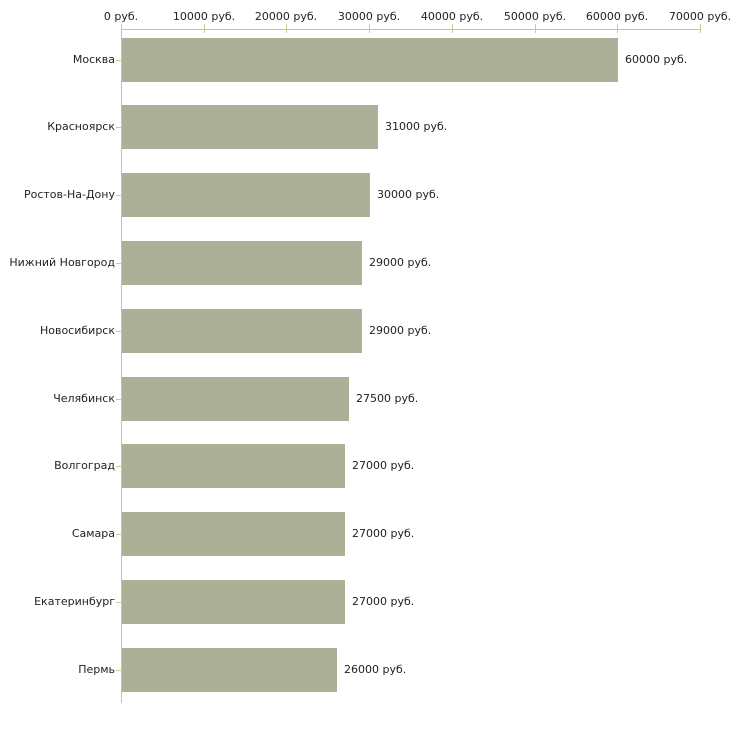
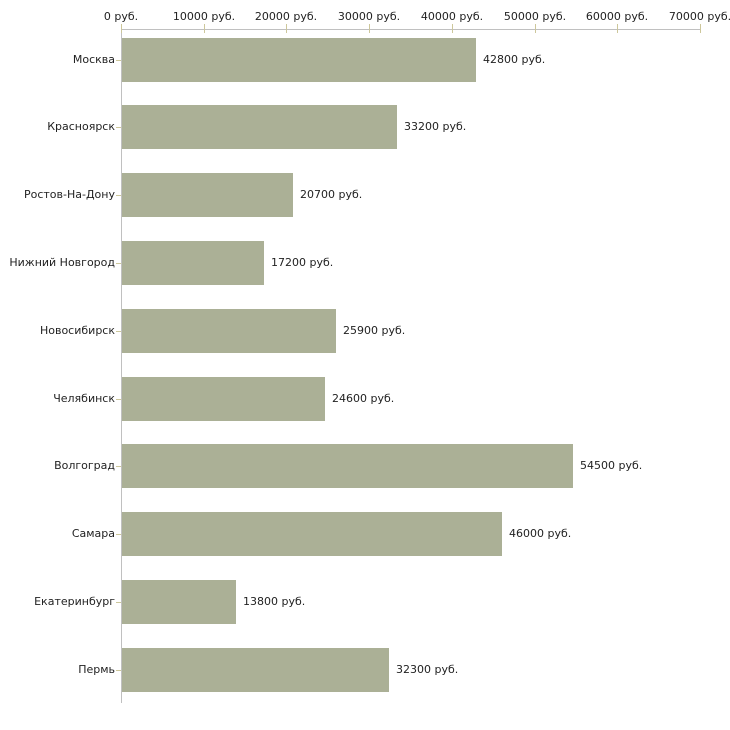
Москва: 60000 -> 42800
Красноярск: 31000 -> 33200
Ростов-На-Дону: 30000 -> 20700
Нижний Новгород: 29000 -> 17200
Новосибирск: 29000 -> 25900
Челябинск: 27500 -> 24600
Волгоград: 27000 -> 54500
Самара: 27000 -> 46000
Екатеринбург: 27000 -> 13800
Пермь: 26000 -> 32300
